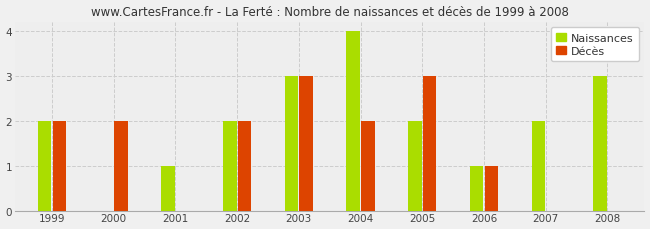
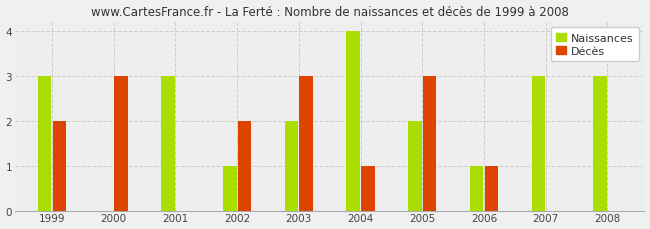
Naissances/1999: 2 -> 3
Décès/2000: 2 -> 3
Naissances/2001: 1 -> 3
Naissances/2002: 2 -> 1
Naissances/2003: 3 -> 2
Décès/2004: 2 -> 1
Naissances/2007: 2 -> 3
